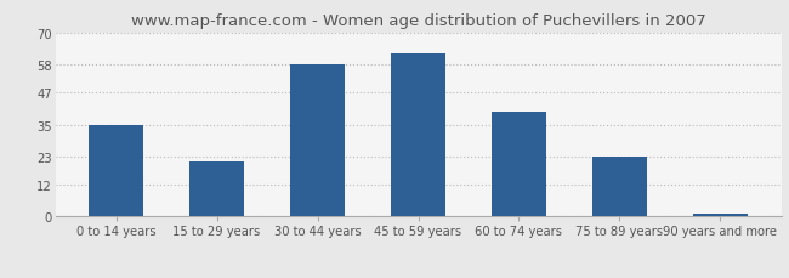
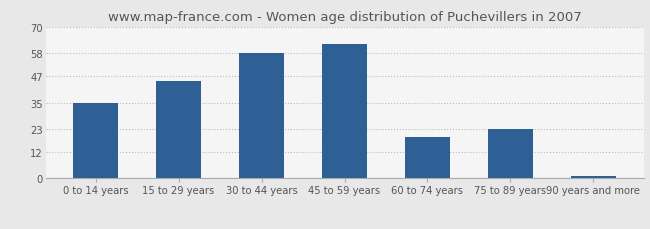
15 to 29 years: 21 -> 45
60 to 74 years: 40 -> 19
